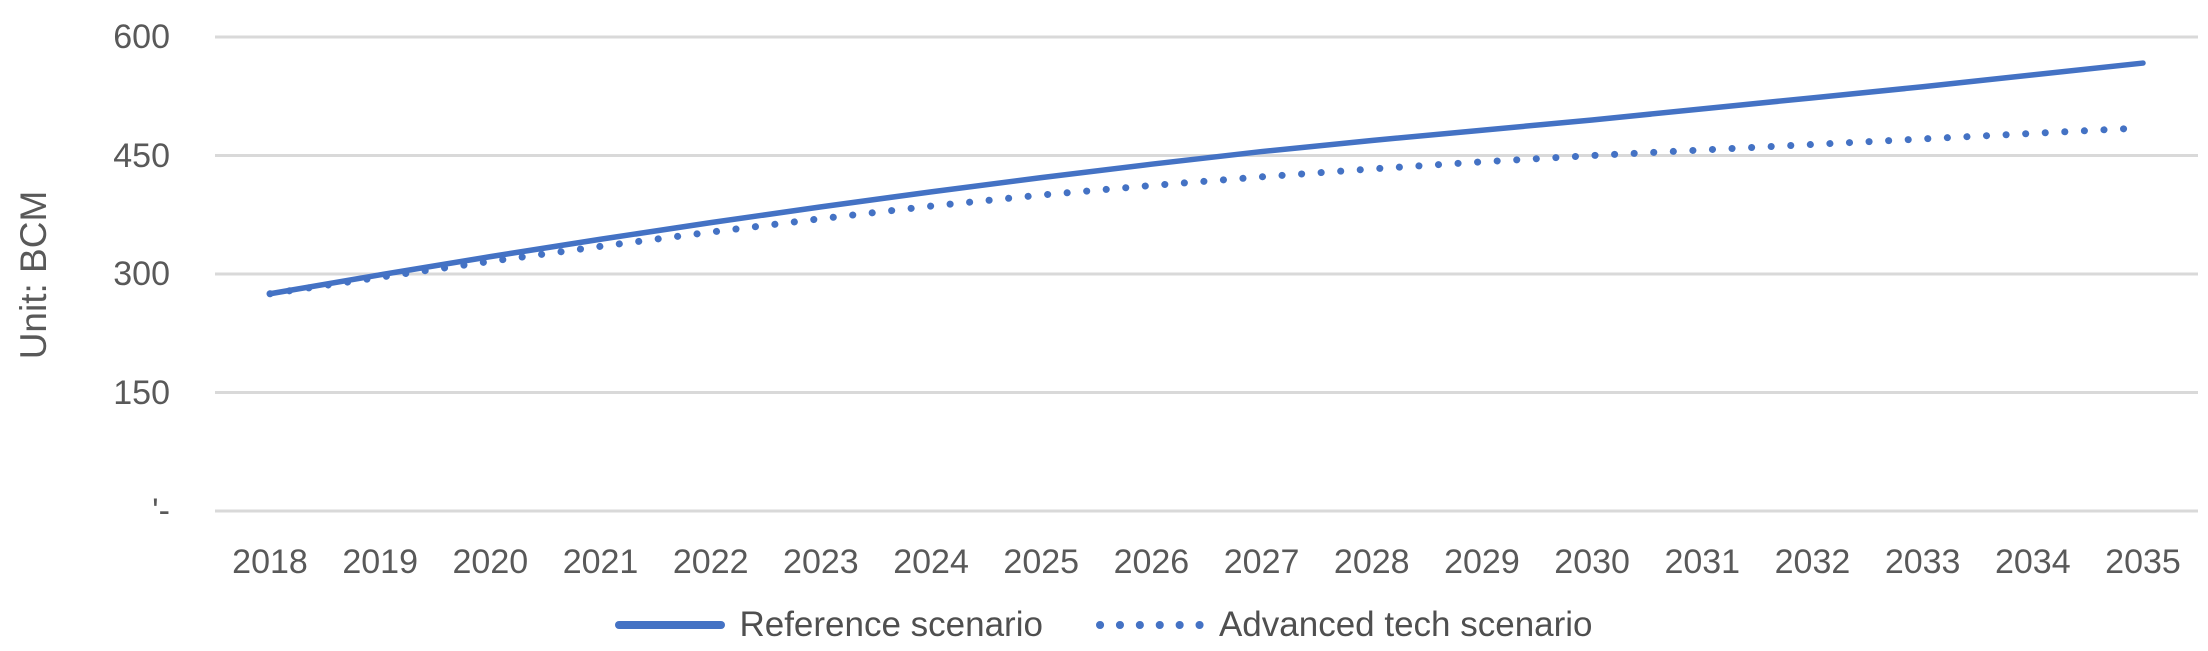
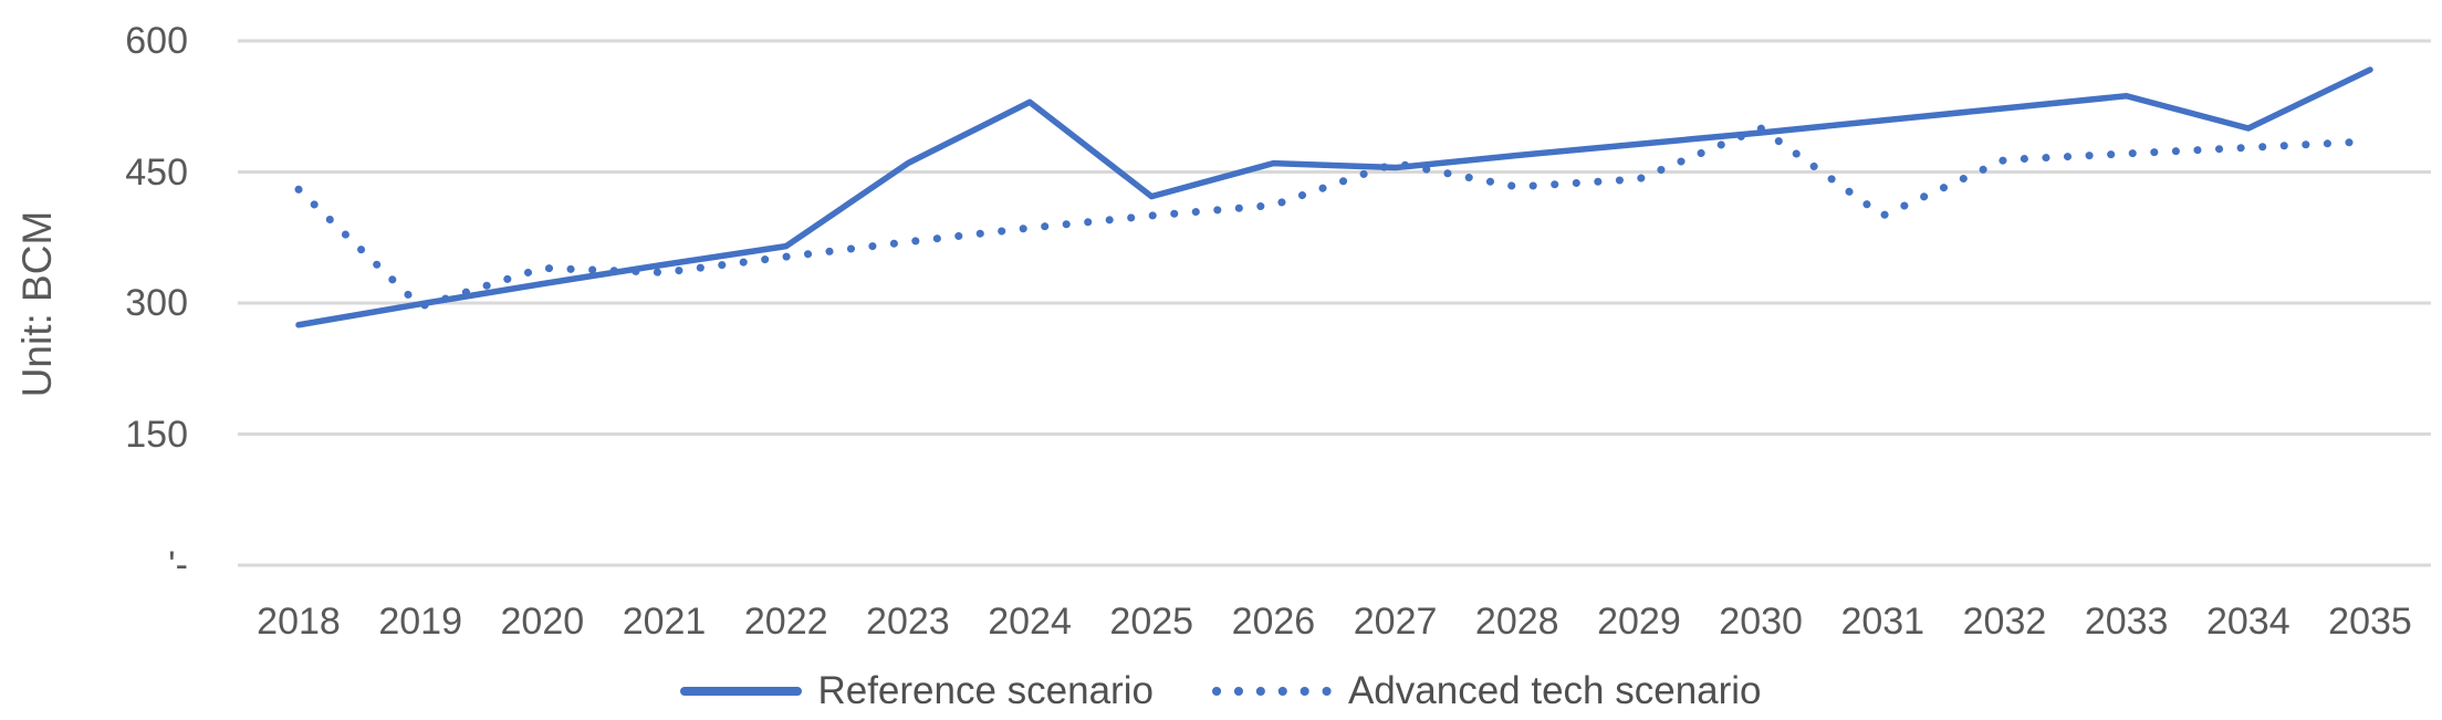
Advanced tech scenario/2018: 280 -> 430
Advanced tech scenario/2020: 320 -> 340
Reference scenario/2023: 380 -> 460
Reference scenario/2024: 400 -> 530
Reference scenario/2026: 440 -> 460
Advanced tech scenario/2027: 420 -> 460
Advanced tech scenario/2030: 450 -> 500
Advanced tech scenario/2031: 460 -> 400
Reference scenario/2034: 550 -> 500
